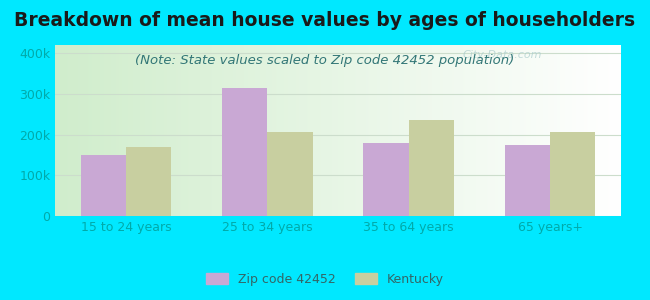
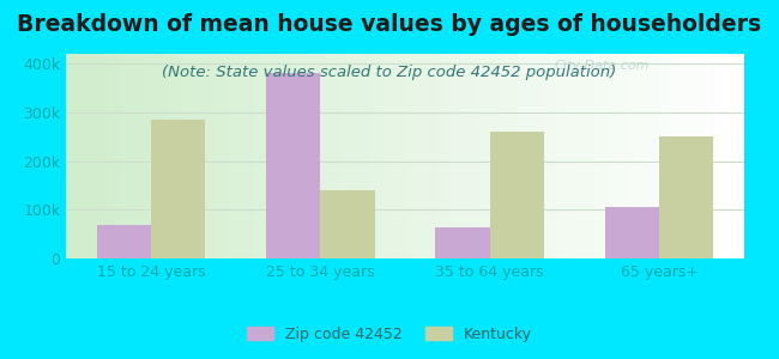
Zip code 42452/15 to 24 years: 150k -> 70k
Kentucky/15 to 24 years: 170k -> 285k
Zip code 42452/25 to 34 years: 315k -> 380k
Kentucky/25 to 34 years: 207k -> 140k
Zip code 42452/35 to 64 years: 180k -> 65k
Kentucky/35 to 64 years: 235k -> 260k
Zip code 42452/65 years+: 175k -> 105k
Kentucky/65 years+: 207k -> 250k
